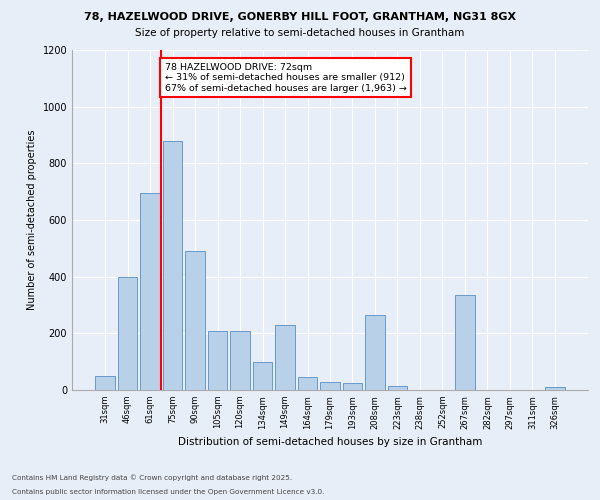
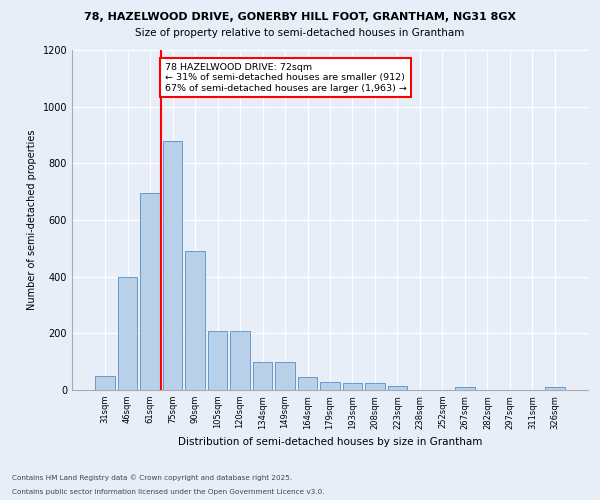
149sqm: 230 -> 100
208sqm: 265 -> 25
267sqm: 335 -> 10
